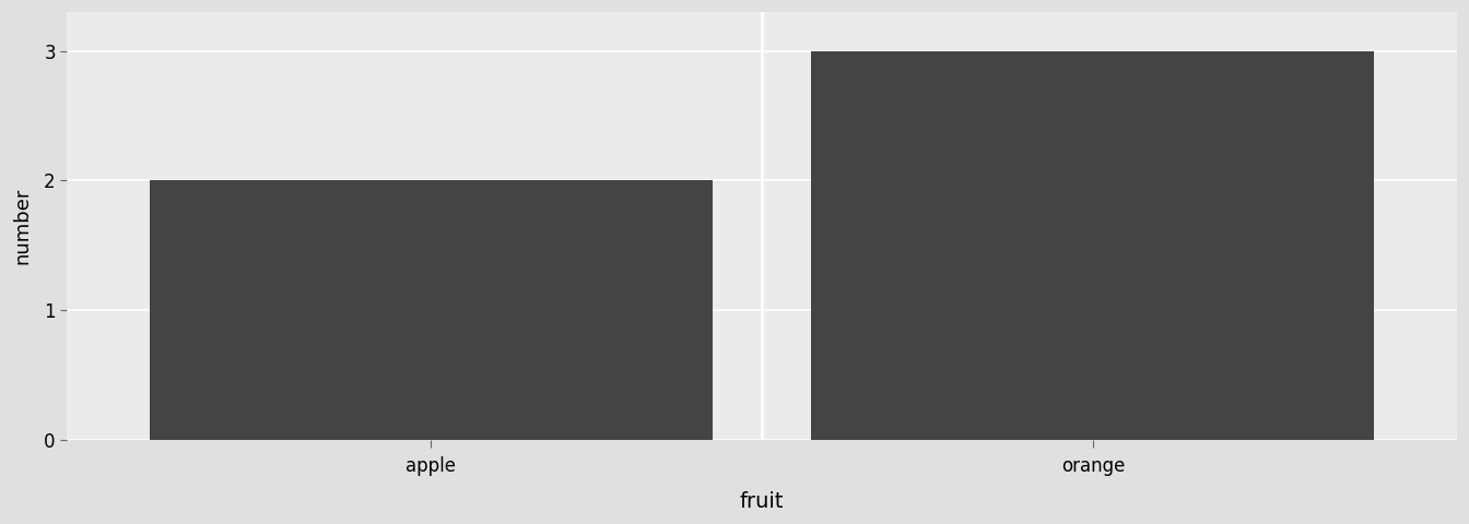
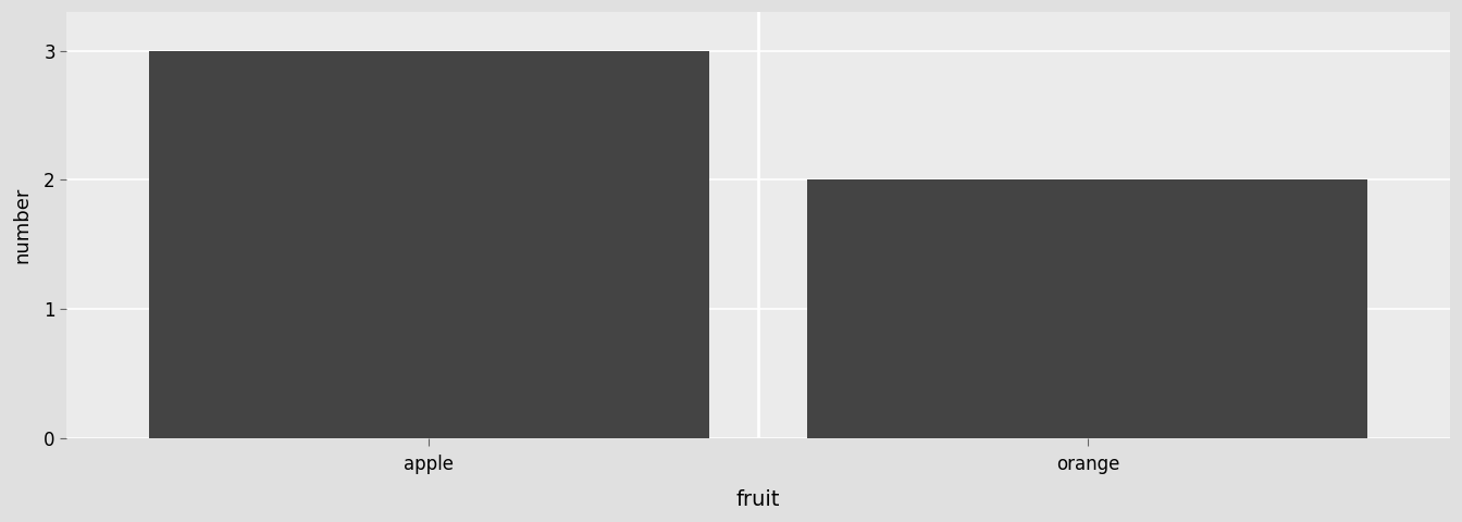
apple: 2 -> 3
orange: 3 -> 2
